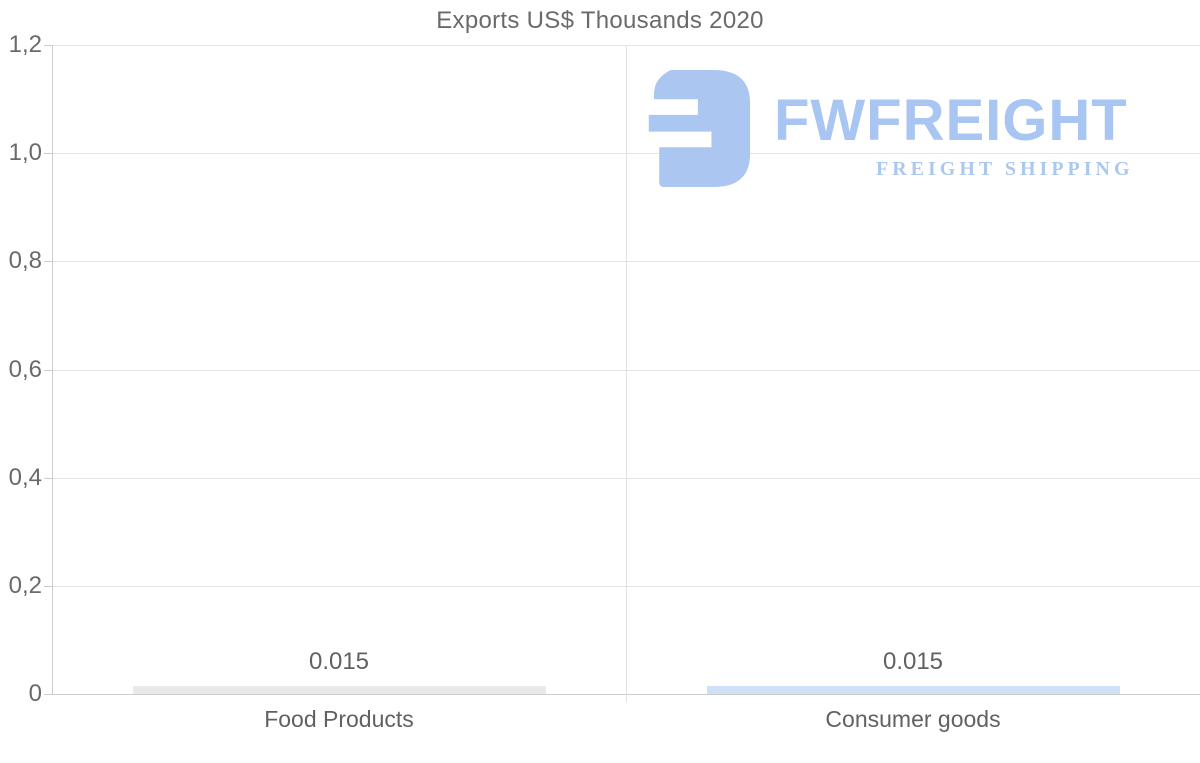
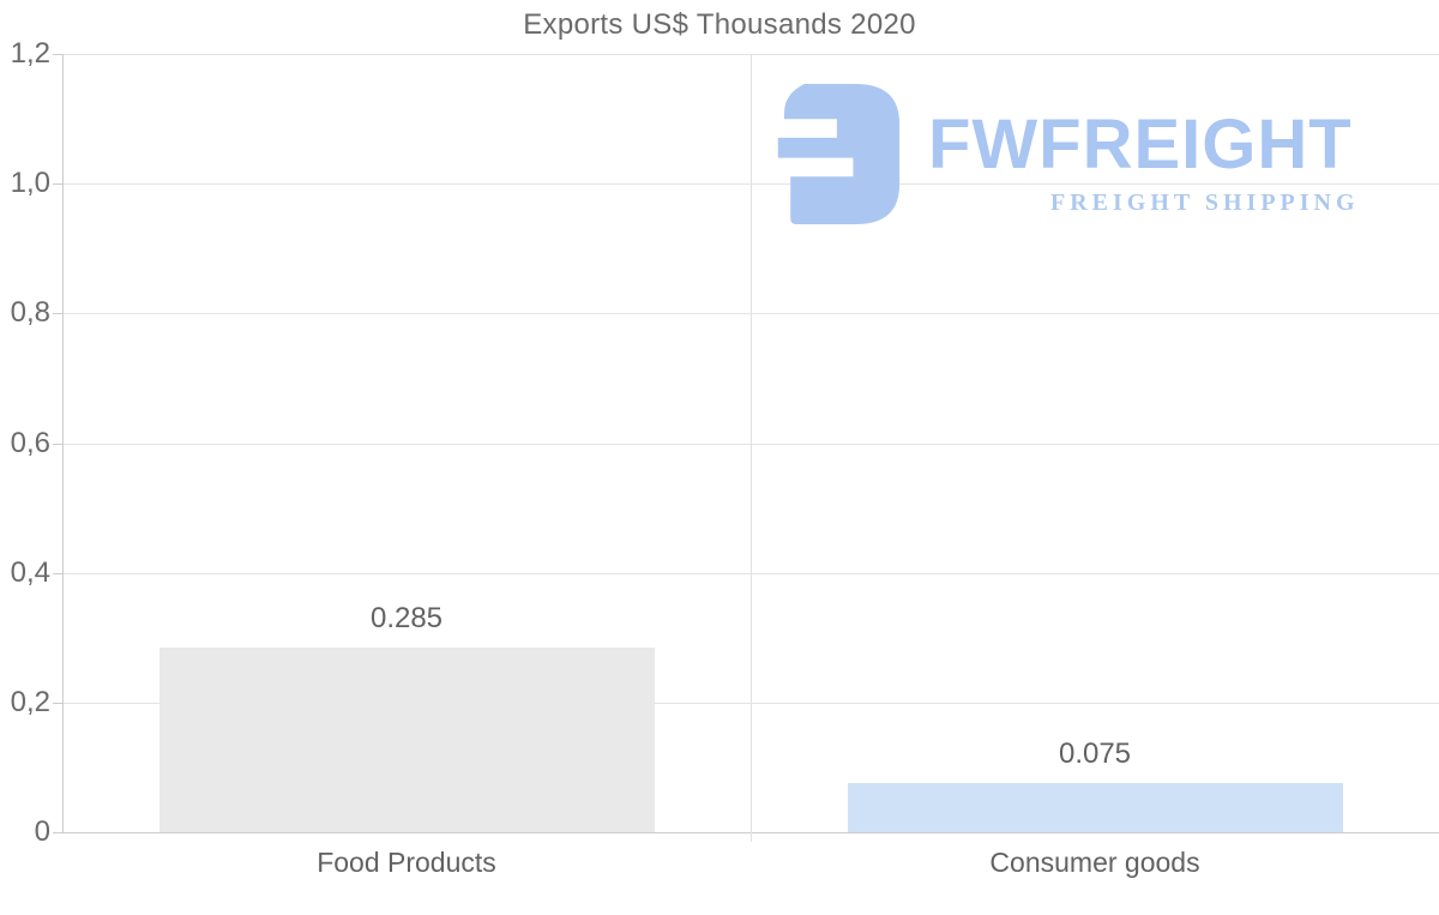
Food Products: 0.015 -> 0.285
Consumer goods: 0.015 -> 0.075
